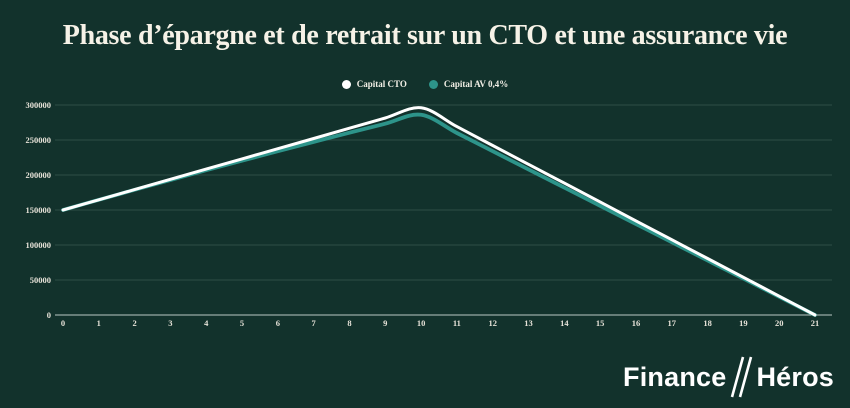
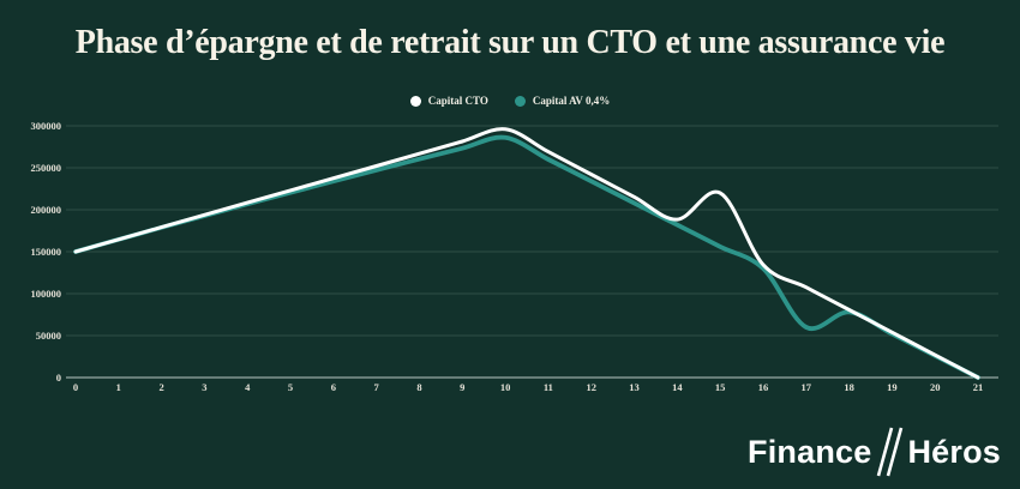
Capital CTO/15: 160000 -> 220000
Capital AV 0,4%/17: 100000 -> 60000
